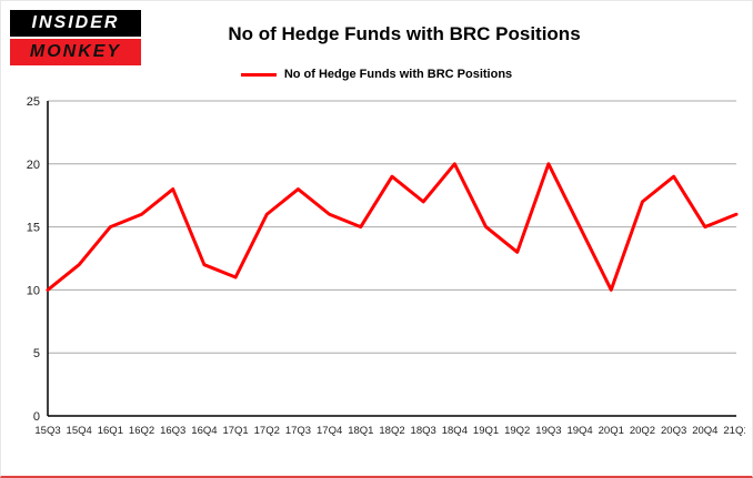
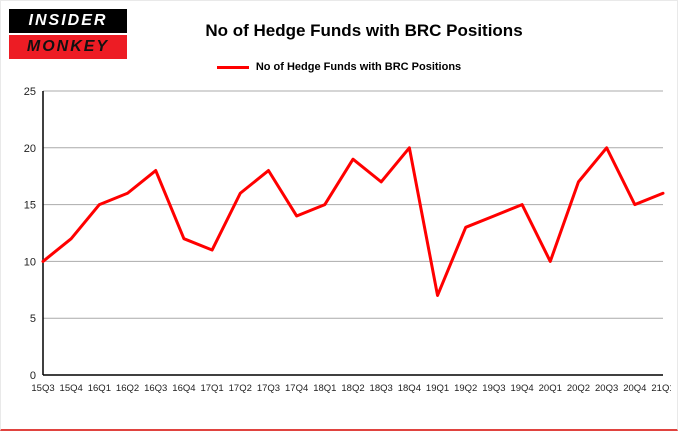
17Q4: 16 -> 14
19Q1: 15 -> 7
19Q3: 20 -> 14
20Q3: 19 -> 20
